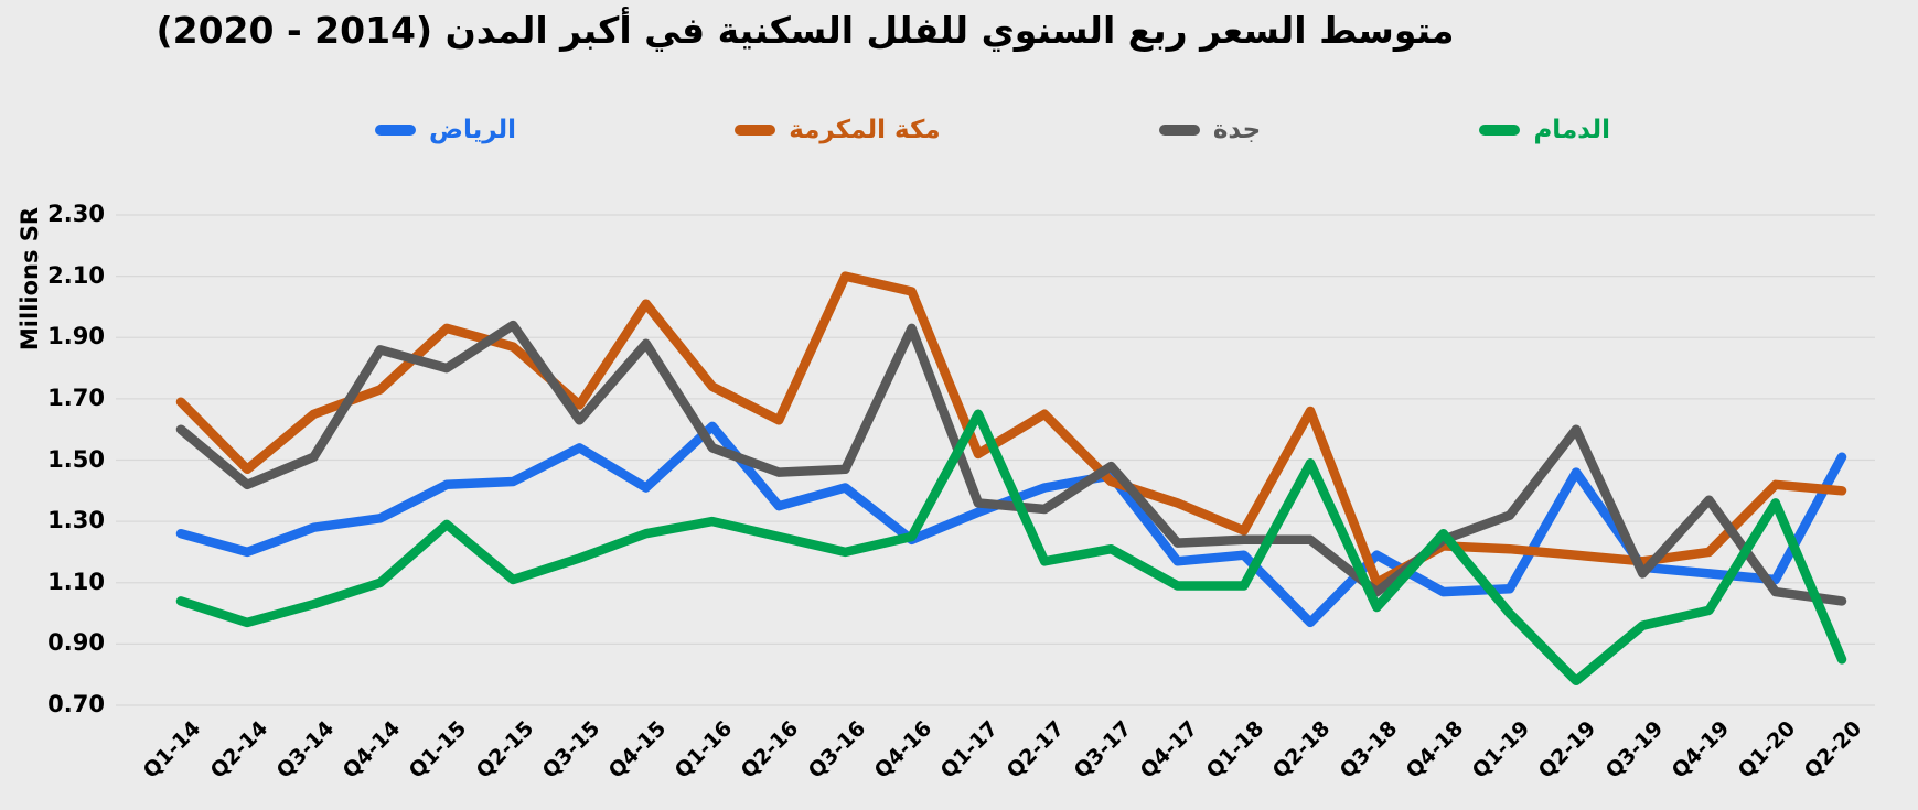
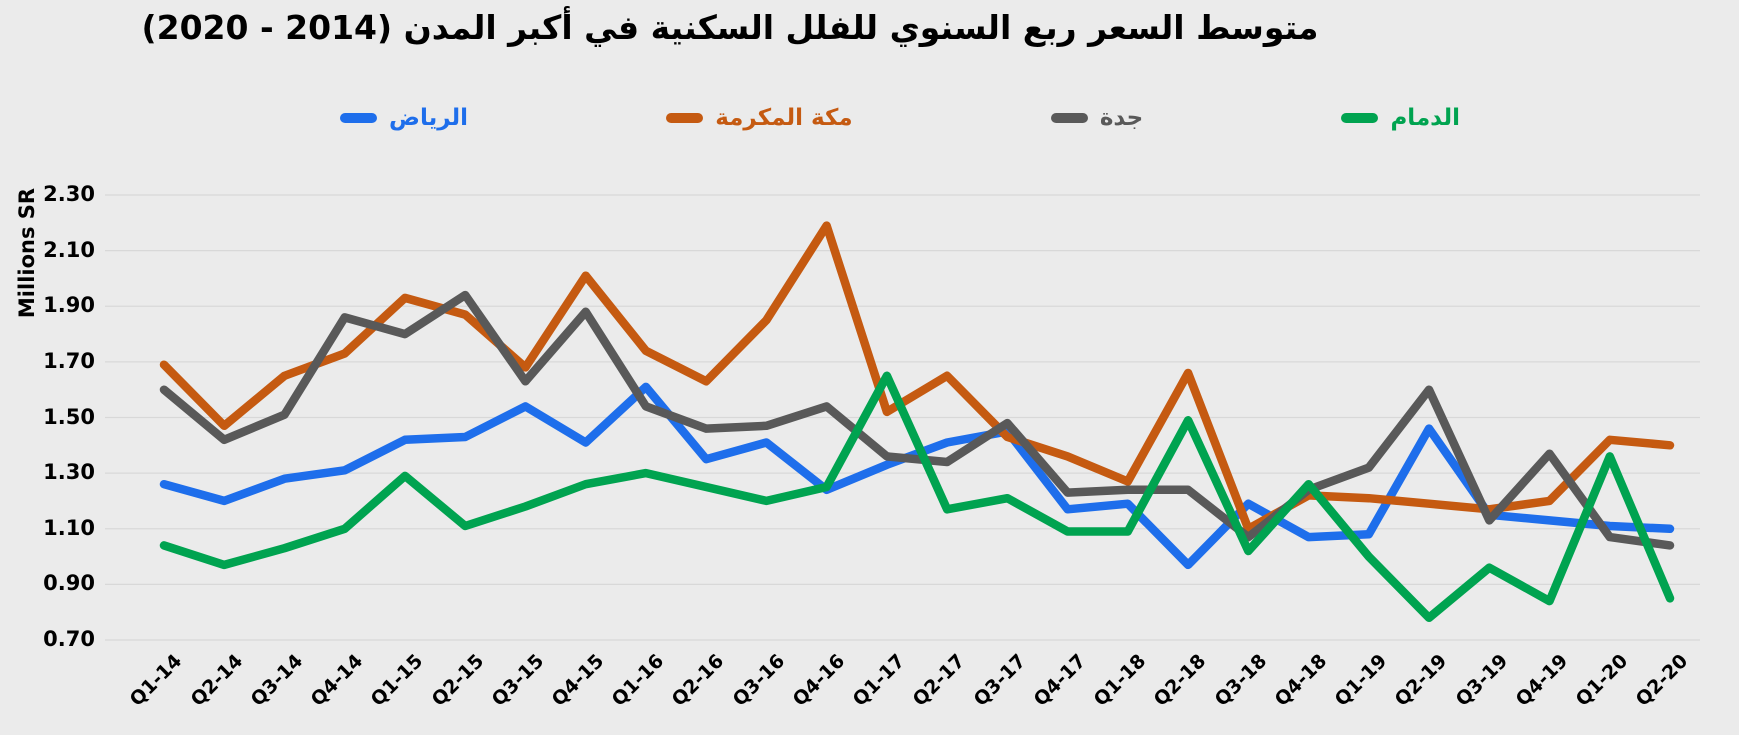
مكة المكرمة/Q3-16: 2.10 -> 1.85
مكة المكرمة/Q4-16: 2.05 -> 2.19
جدة/Q4-16: 1.93 -> 1.54
الدمام/Q4-19: 1.01 -> 0.84
الرياض/Q2-20: 1.51 -> 1.10
